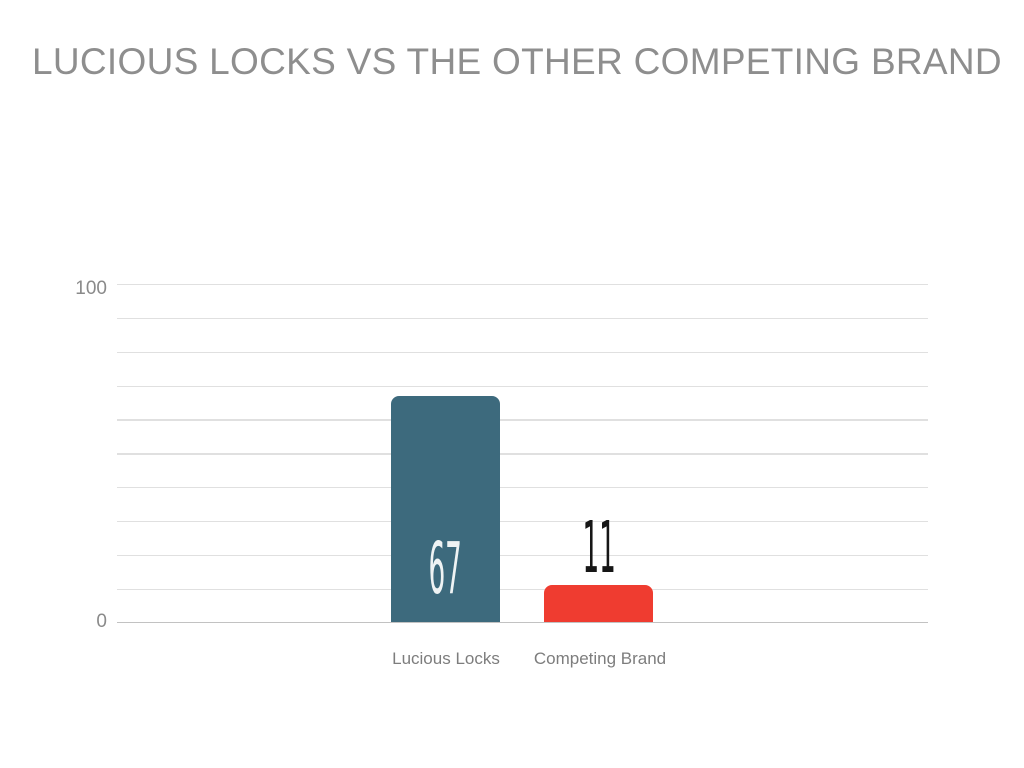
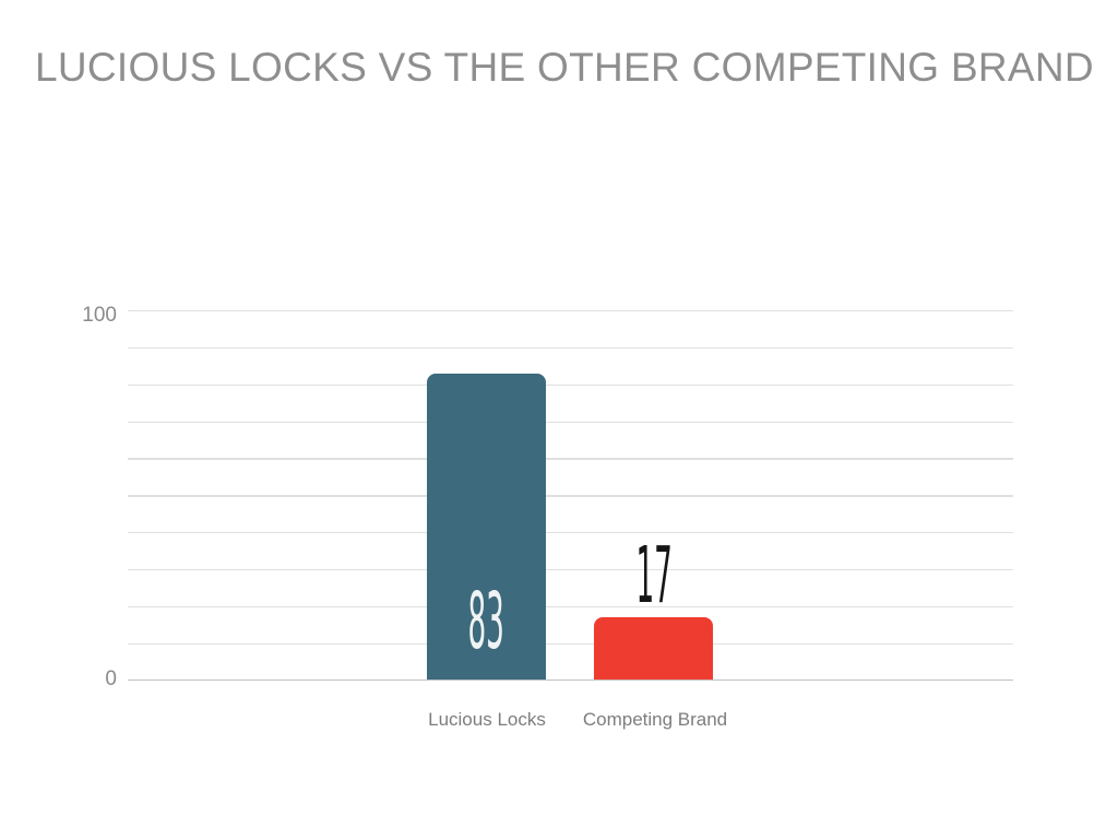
Lucious Locks: 67 -> 83
Competing Brand: 11 -> 17
